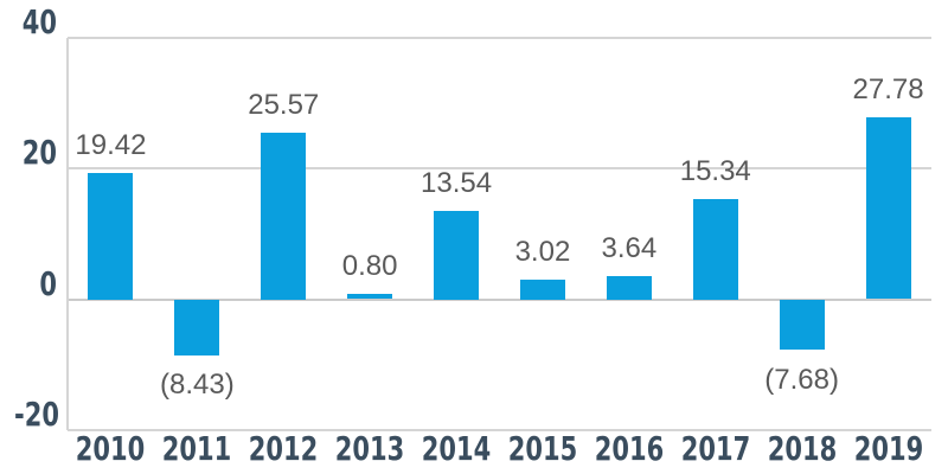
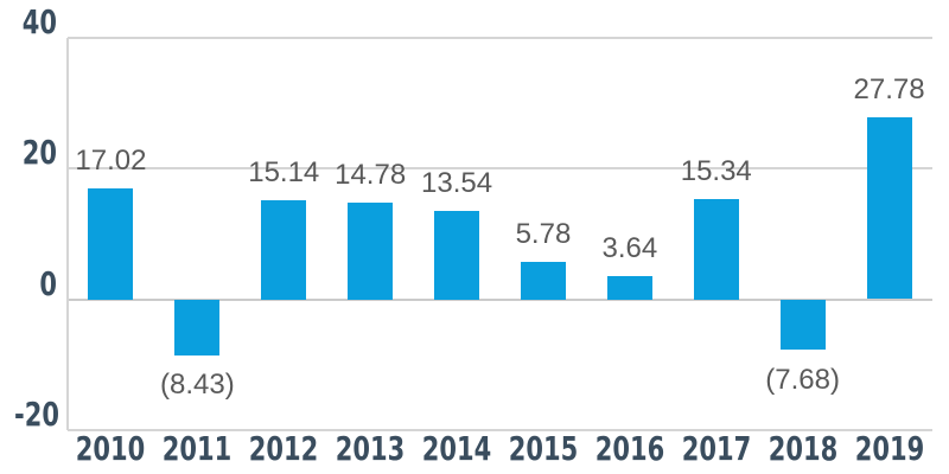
2010: 19.42 -> 17.02
2012: 25.57 -> 15.14
2013: 0.80 -> 14.78
2015: 3.02 -> 5.78
